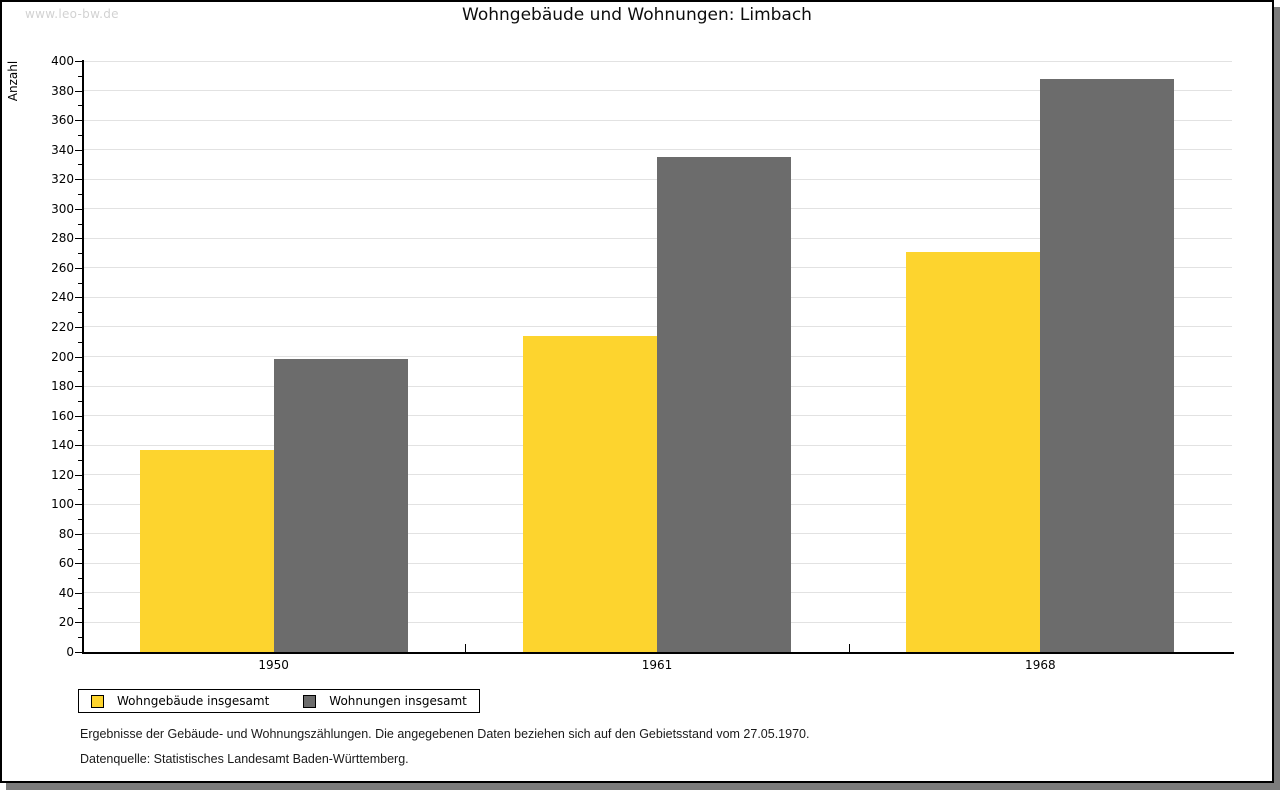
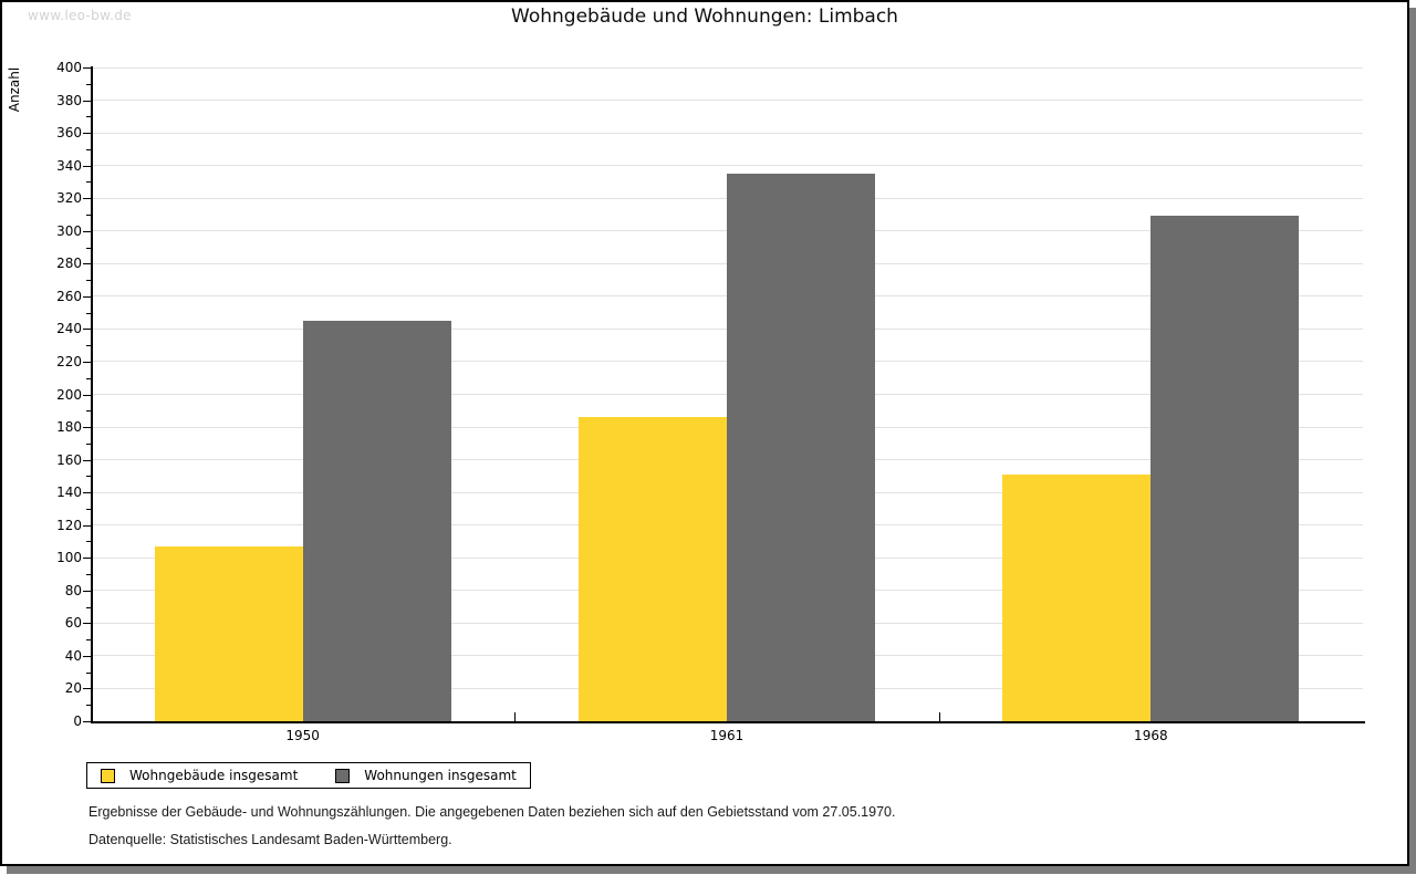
Wohngebäude insgesamt/1950: 137 -> 107
Wohnungen insgesamt/1950: 198 -> 245
Wohngebäude insgesamt/1961: 214 -> 186
Wohngebäude insgesamt/1968: 271 -> 151
Wohnungen insgesamt/1968: 388 -> 309
